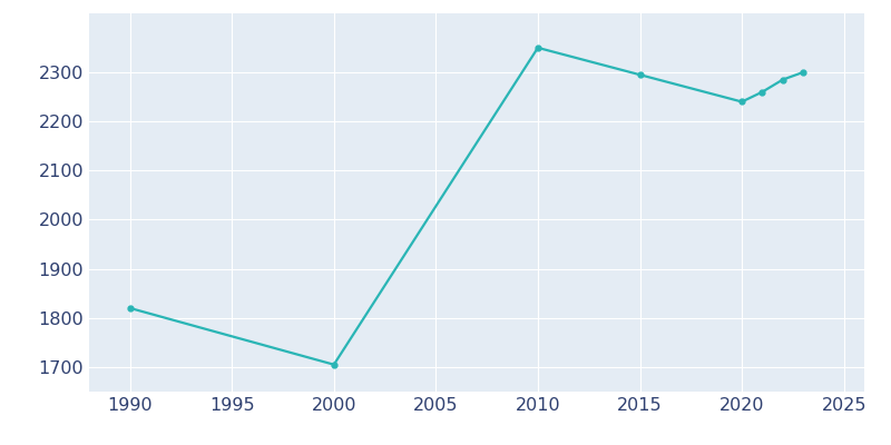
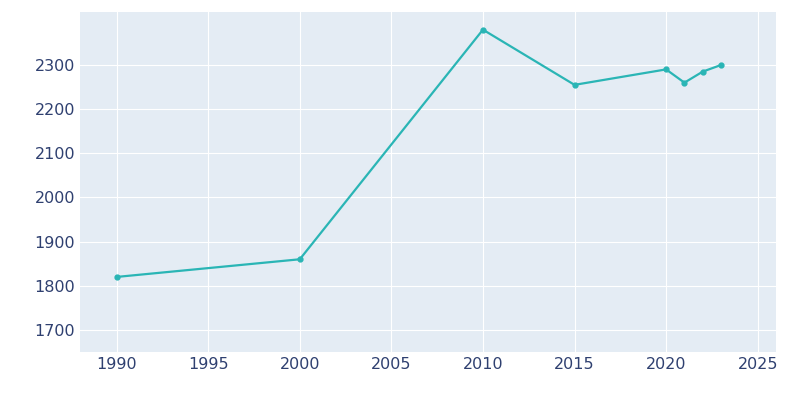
2000: 1705 -> 1860
2010: 2350 -> 2380
2015: 2295 -> 2255
2020: 2240 -> 2290
